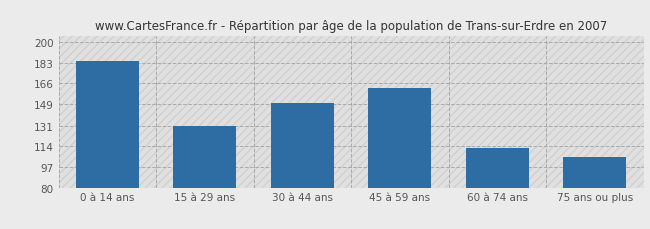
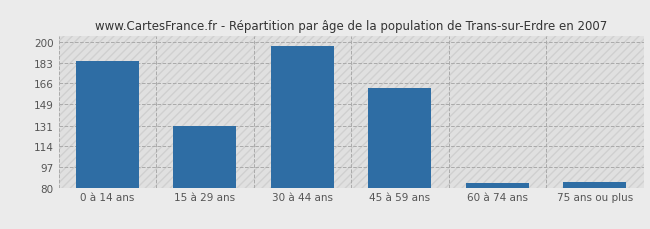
30 à 44 ans: 150 -> 197
60 à 74 ans: 113 -> 84
75 ans ou plus: 105 -> 85
